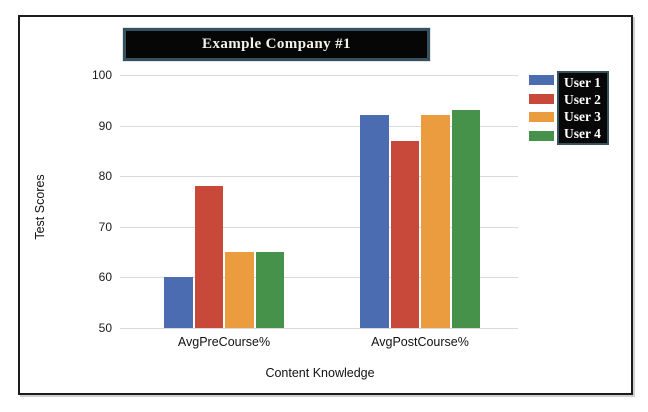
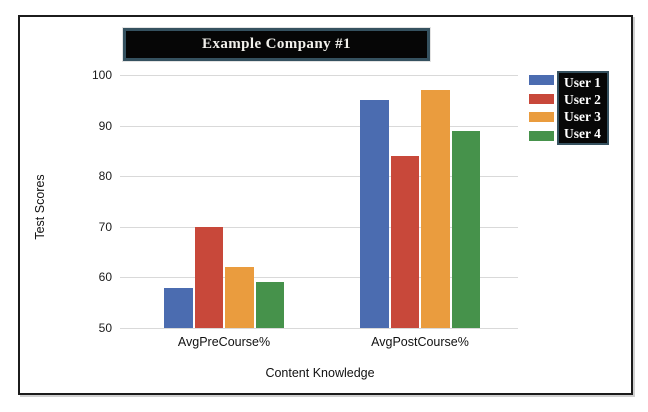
User 1/AvgPreCourse%: 60 -> 58
User 2/AvgPreCourse%: 78 -> 70
User 3/AvgPreCourse%: 65 -> 62
User 4/AvgPreCourse%: 65 -> 59
User 1/AvgPostCourse%: 92 -> 95
User 2/AvgPostCourse%: 87 -> 84
User 3/AvgPostCourse%: 92 -> 97
User 4/AvgPostCourse%: 93 -> 89
